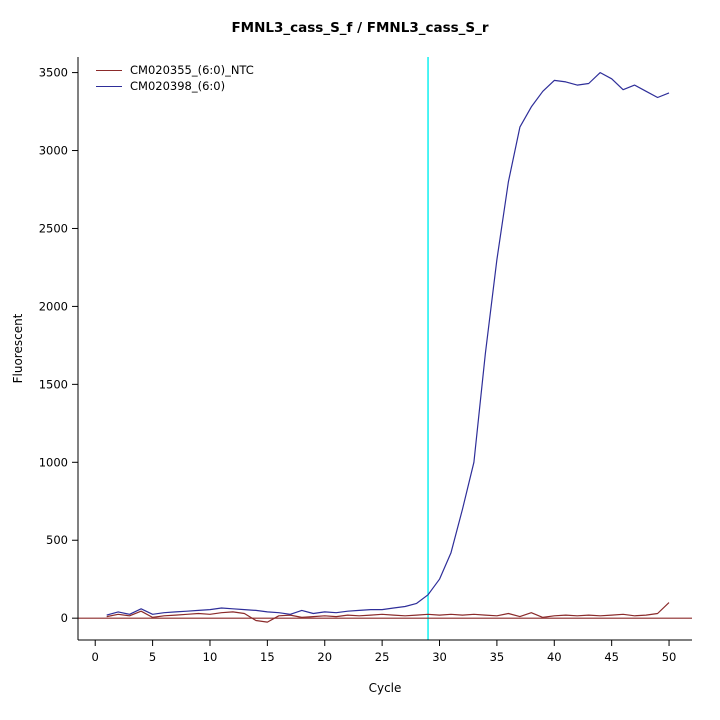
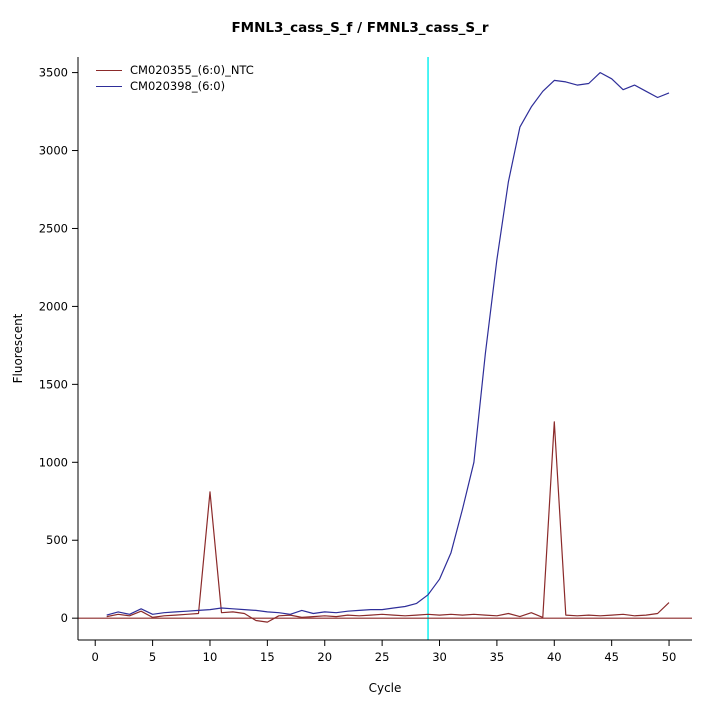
CM020355_(6:0)_NTC/10: 20 -> 810
CM020355_(6:0)_NTC/40: 20 -> 1260
